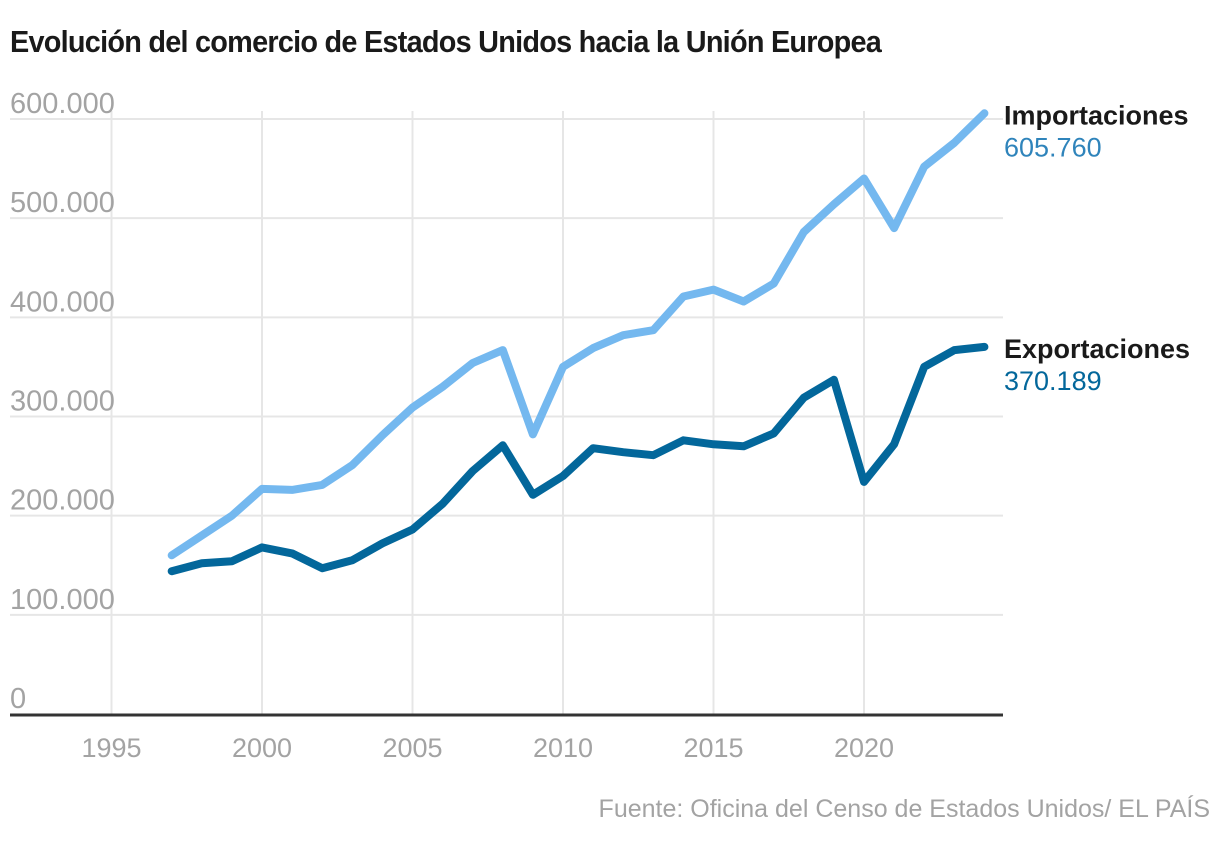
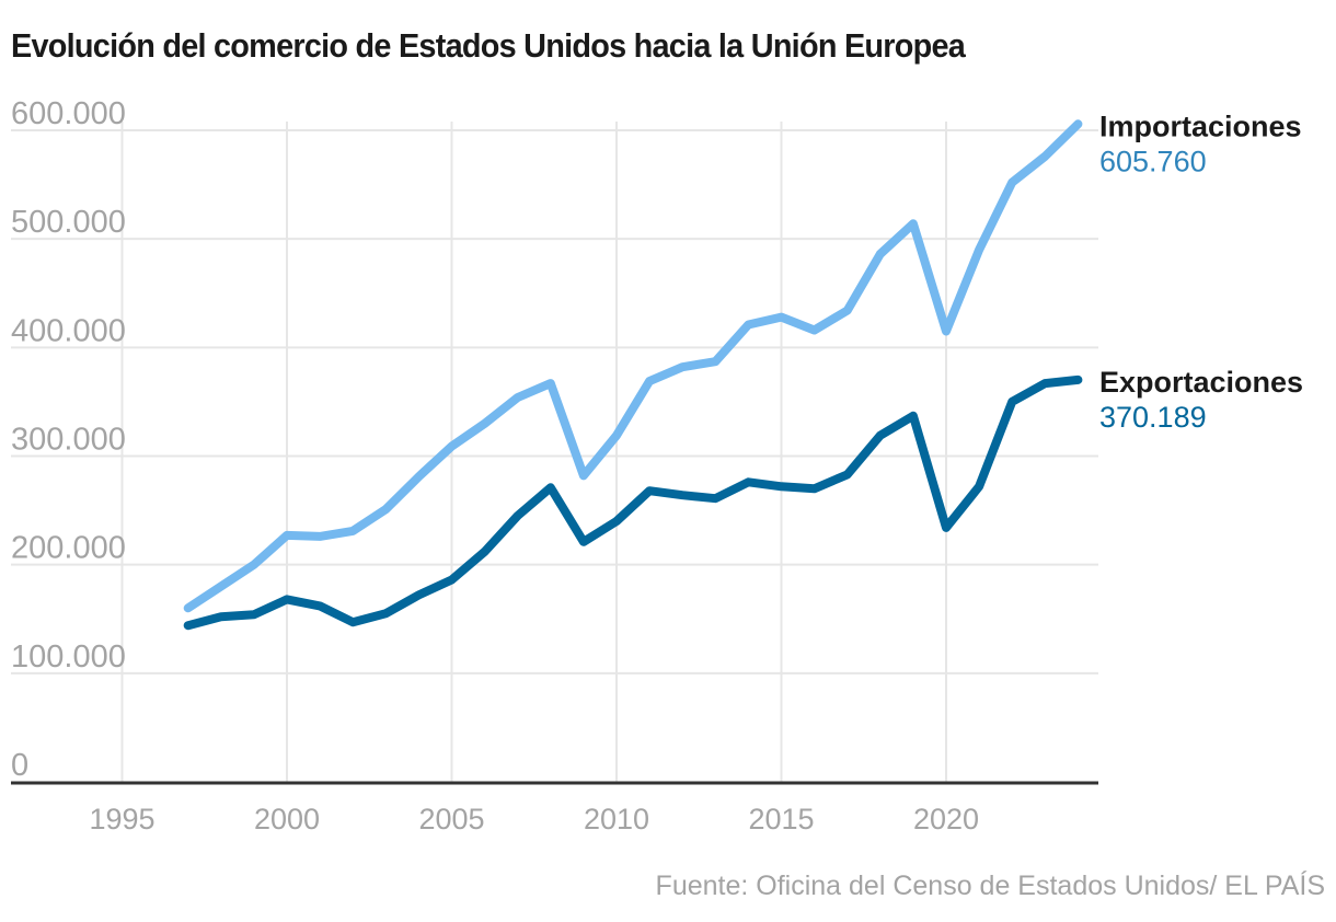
Importaciones/2010: 350000 -> 320000
Importaciones/2020: 540000 -> 420000
